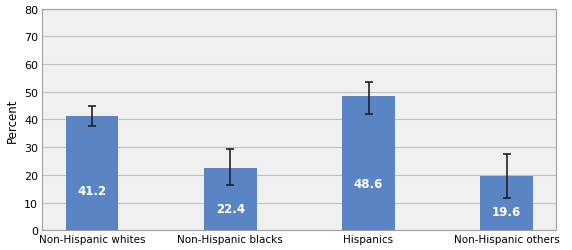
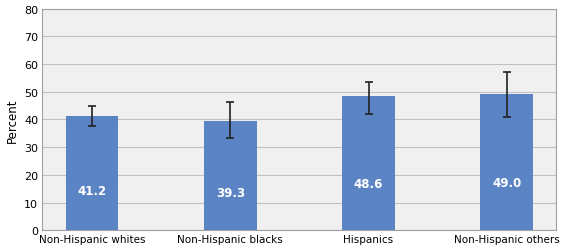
Non-Hispanic blacks: 22.4 -> 39.3
Non-Hispanic others: 19.6 -> 49.0
